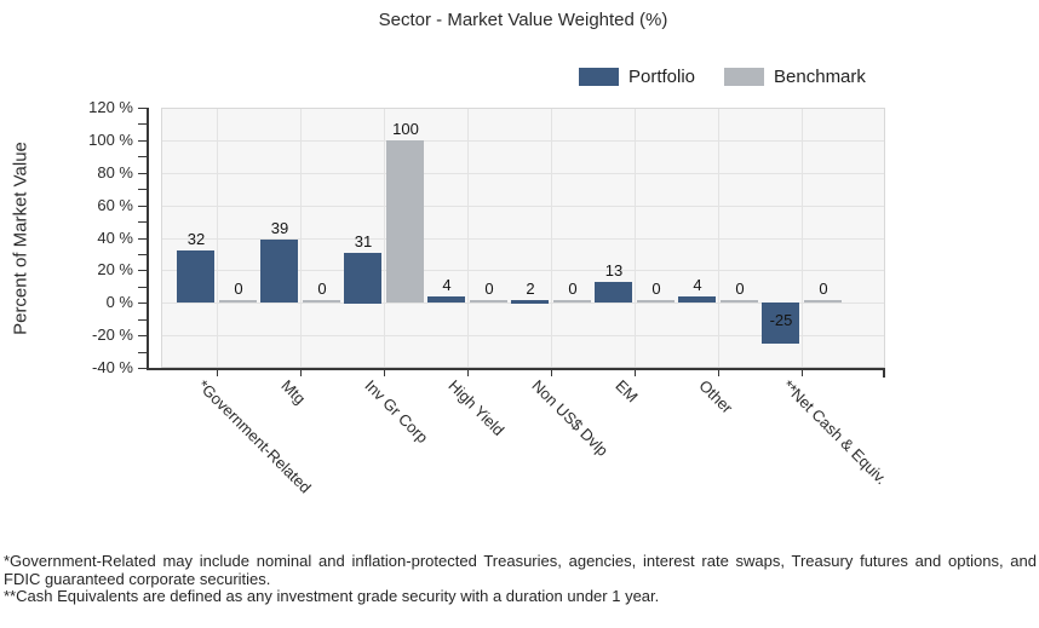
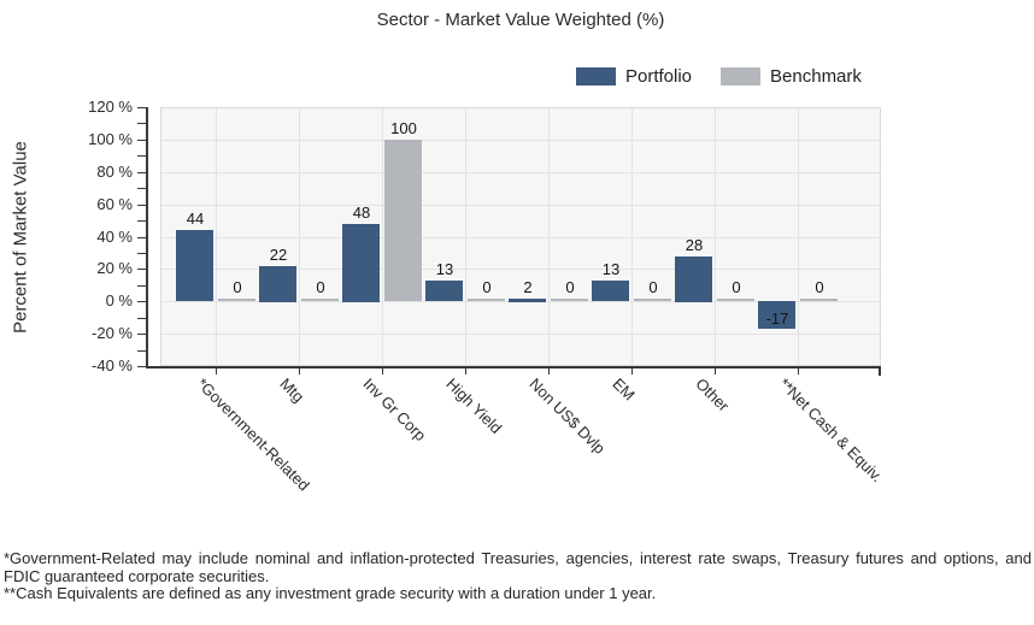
Portfolio/*Government-Related: 32 -> 44
Portfolio/Mtg: 39 -> 22
Portfolio/Inv Gr Corp: 31 -> 48
Portfolio/High Yield: 4 -> 13
Portfolio/Other: 4 -> 28
Portfolio/**Net Cash & Equiv.: -25 -> -17
